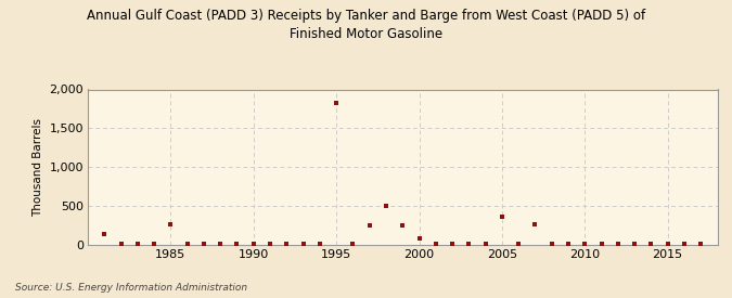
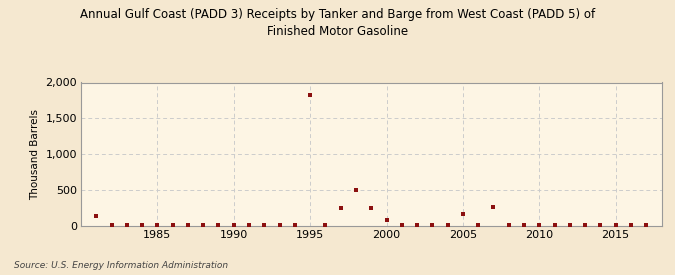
1985: 260 -> 0
2005: 360 -> 160
